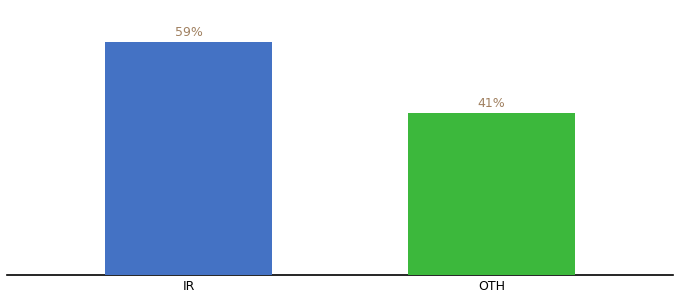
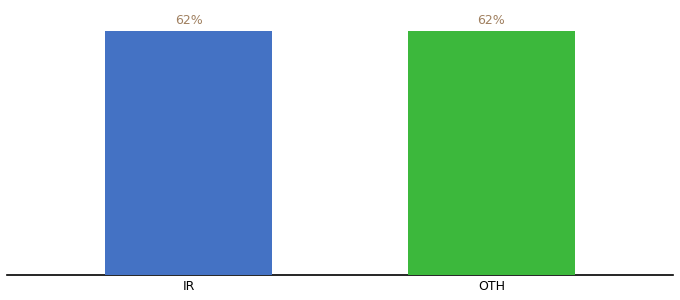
IR: 59% -> 62%
OTH: 41% -> 62%
